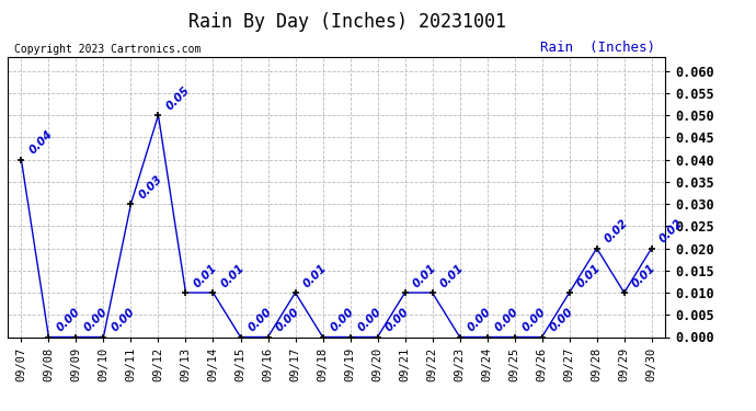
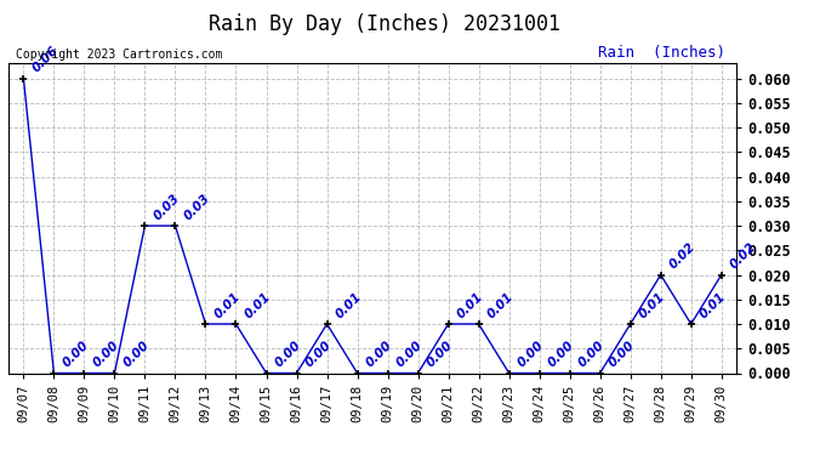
09/07: 0.04 -> 0.06
09/12: 0.05 -> 0.03
